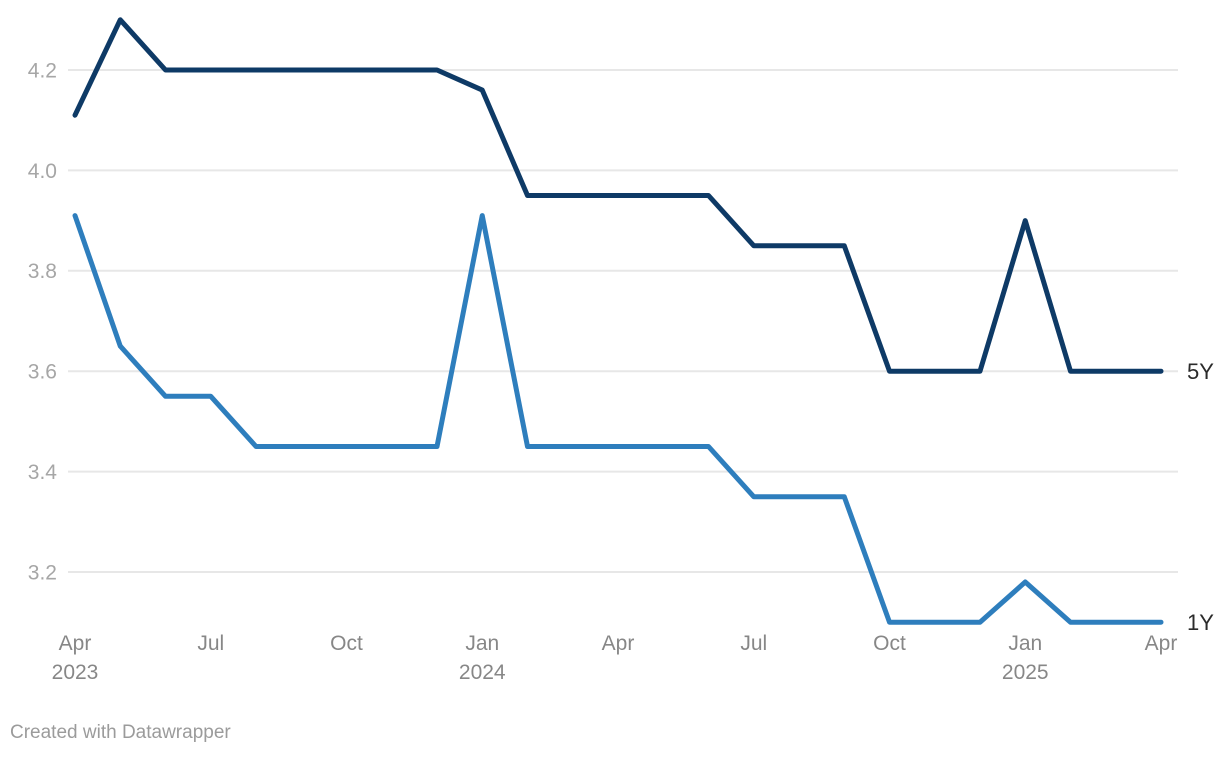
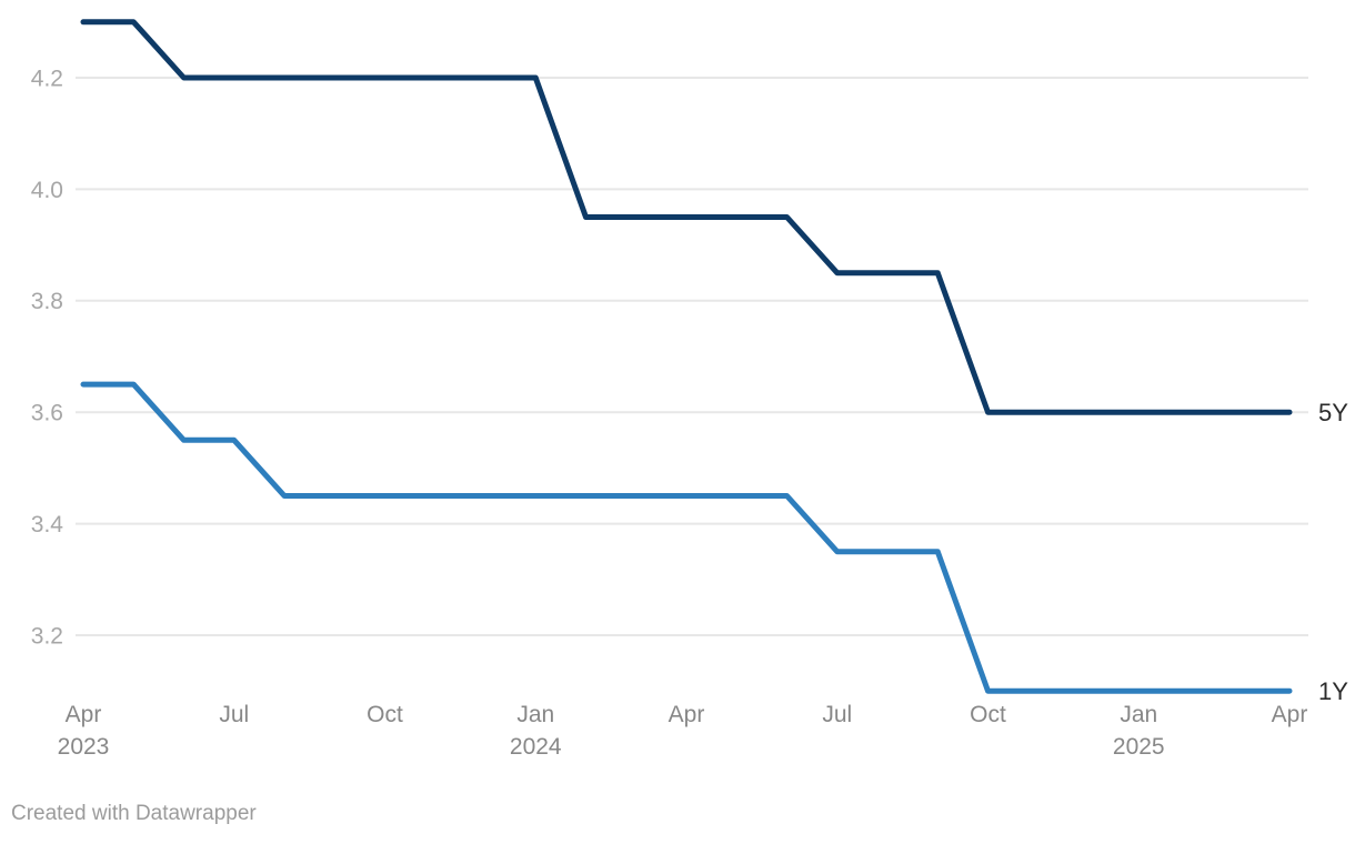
5Y/Apr 2023: 4.11 -> 4.30
1Y/Apr 2023: 3.91 -> 3.65
5Y/Jan 2024: 4.16 -> 4.20
1Y/Jan 2024: 3.91 -> 3.45
5Y/Jan 2025: 3.90 -> 3.60
1Y/Jan 2025: 3.18 -> 3.10
